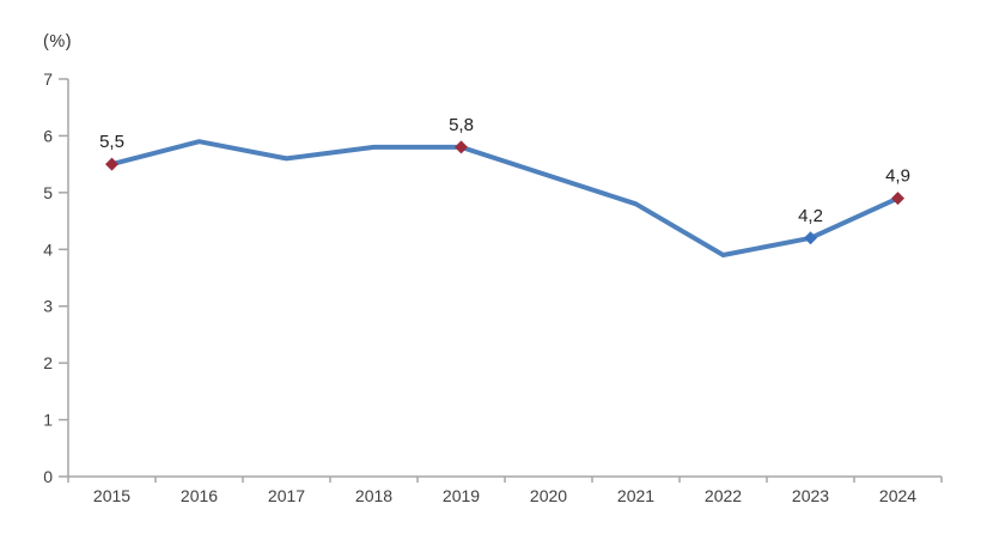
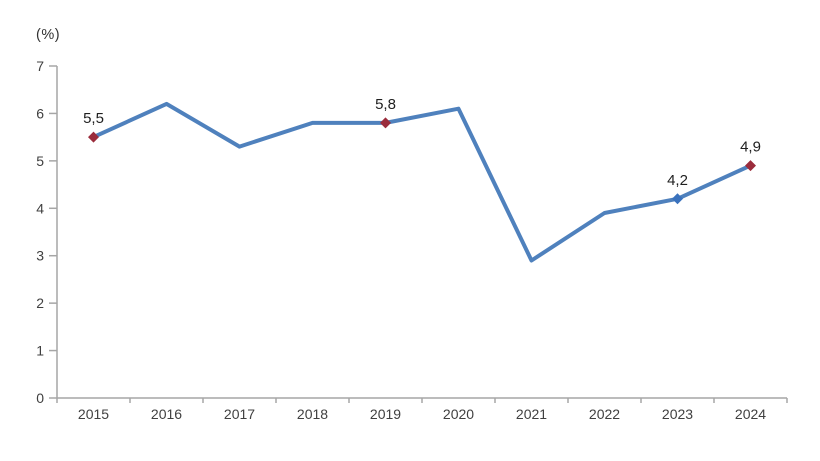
2016: 5.9 -> 6.2
2017: 5.6 -> 5.3
2020: 5.3 -> 6.1
2021: 4.8 -> 2.9
